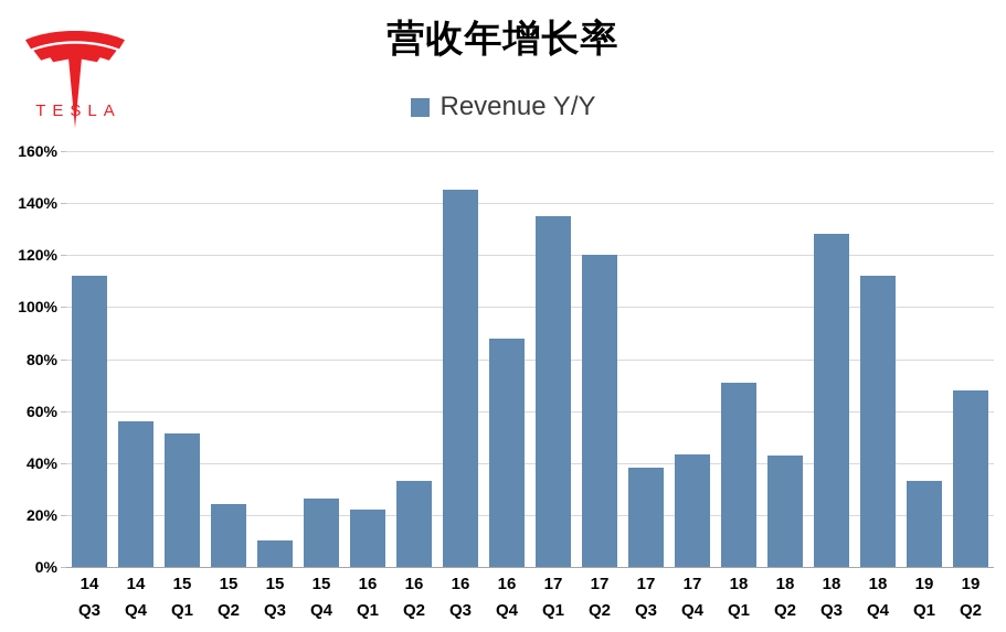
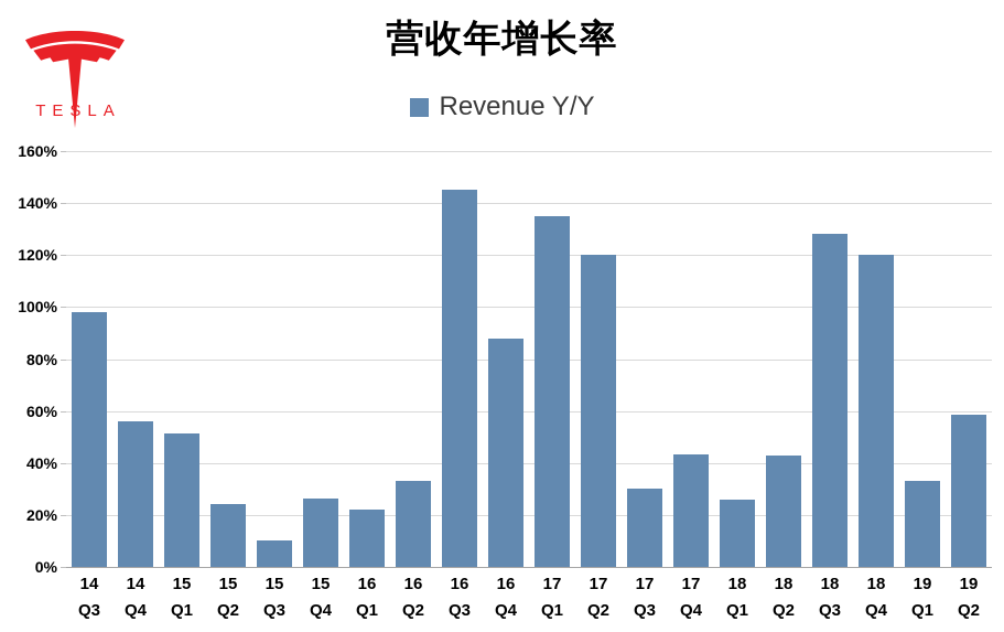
14 Q3: 112% -> 98%
17 Q3: 38% -> 30%
18 Q1: 71% -> 26%
18 Q4: 112% -> 120%
19 Q2: 68% -> 58%
